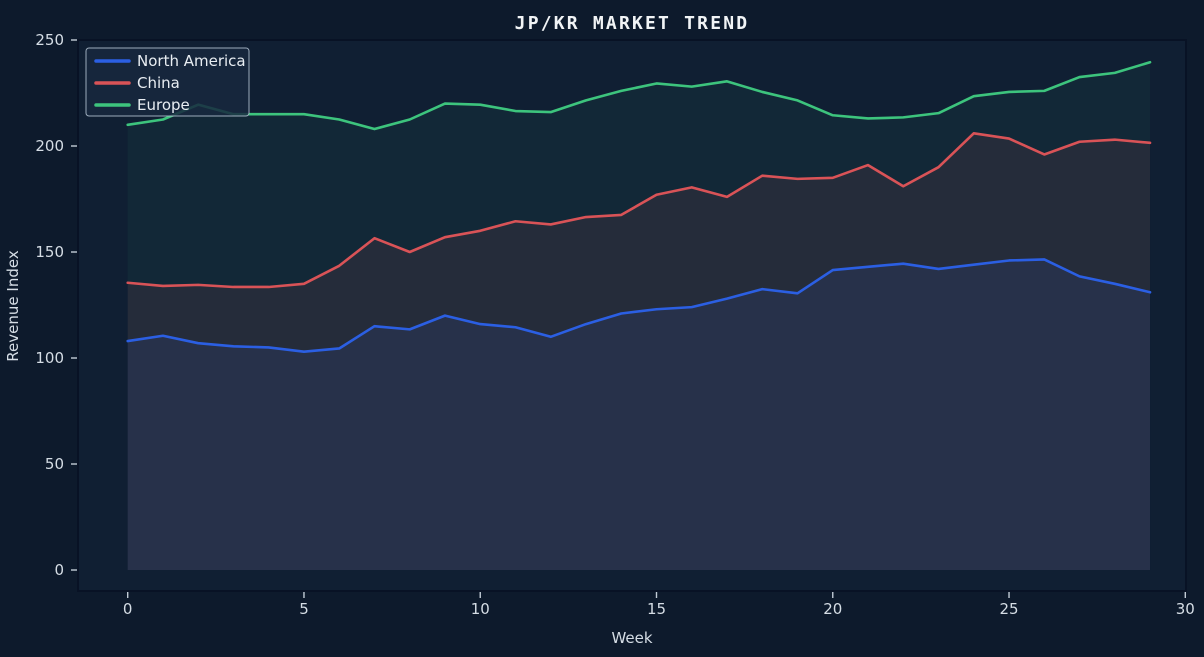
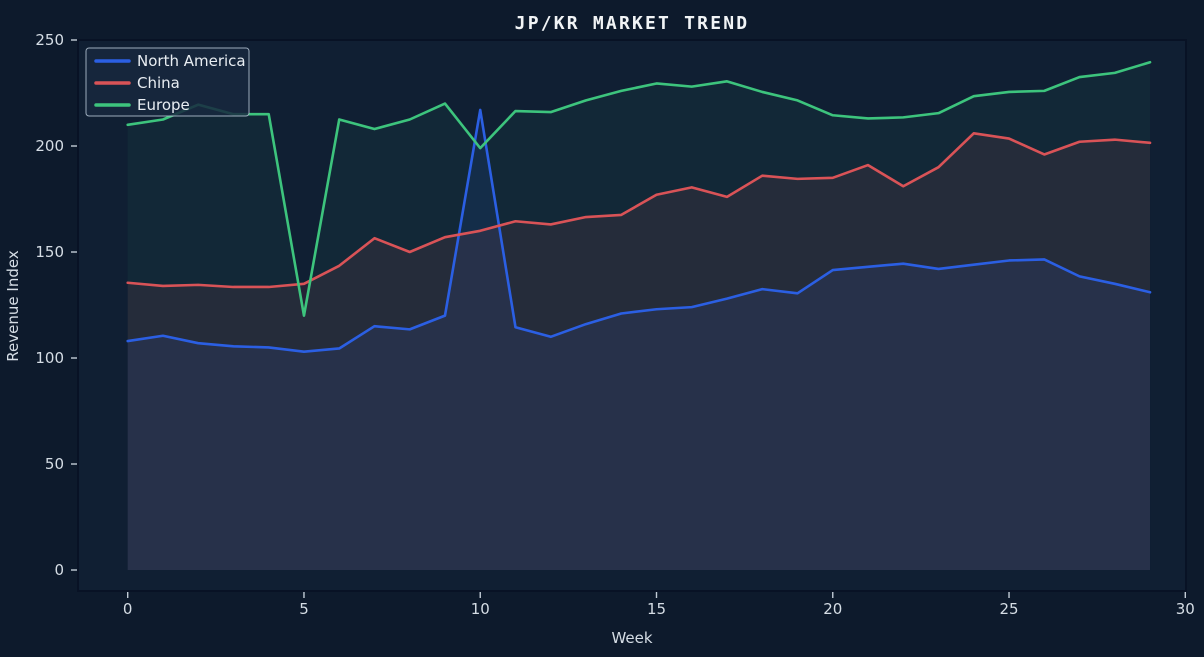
Europe/5: 215 -> 120
North America/10: 116 -> 217
Europe/10: 220 -> 199
